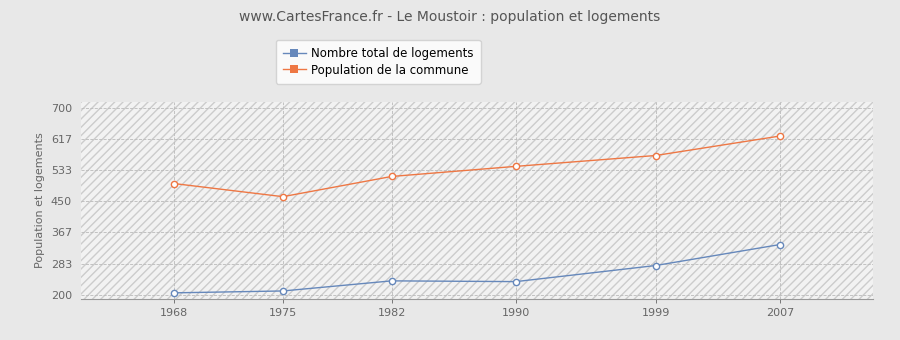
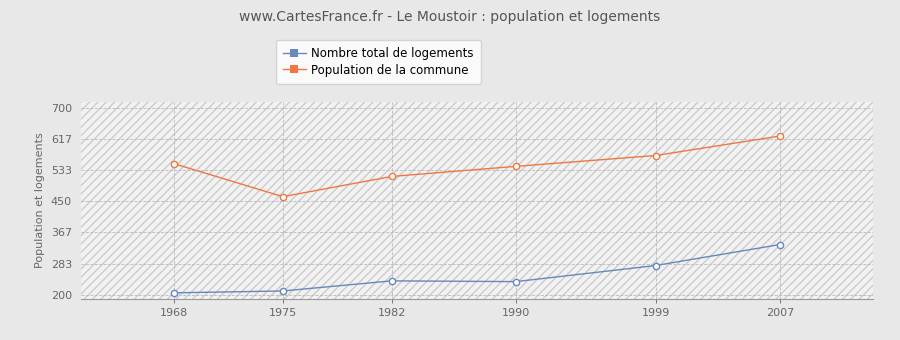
Population de la commune/1968: 497 -> 550
